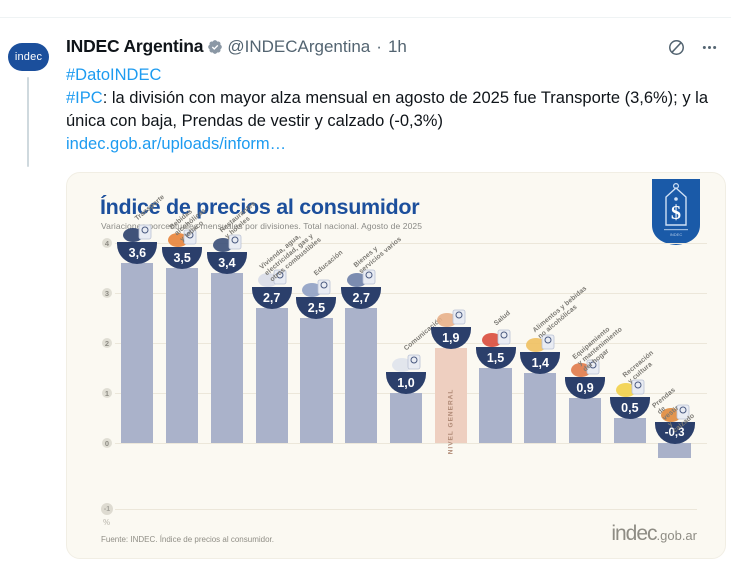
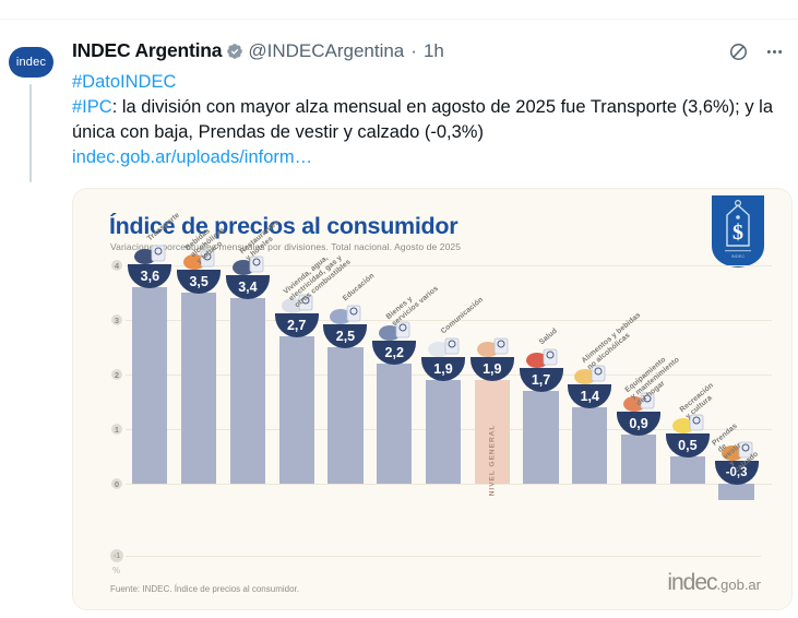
Bienes y servicios varios: 2,7 -> 2,2
Comunicación: 1,0 -> 1,9
Salud: 1,5 -> 1,7
